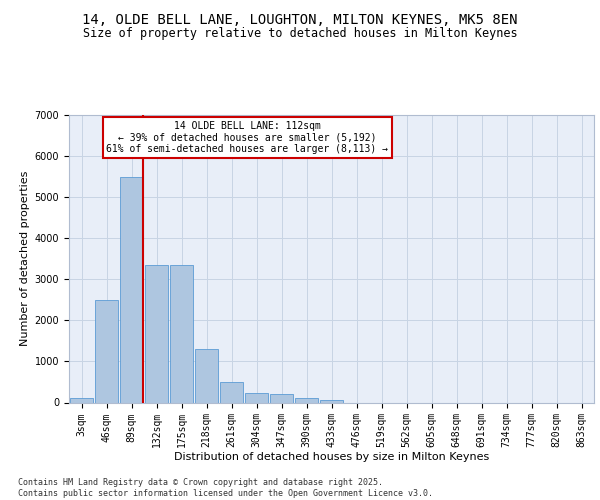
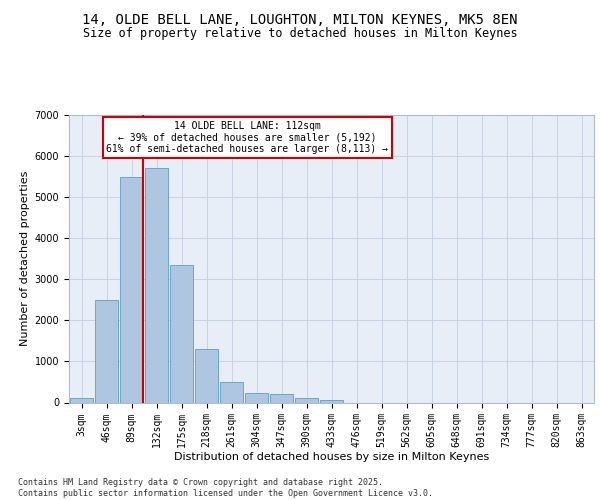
132sqm: 3350 -> 5700
